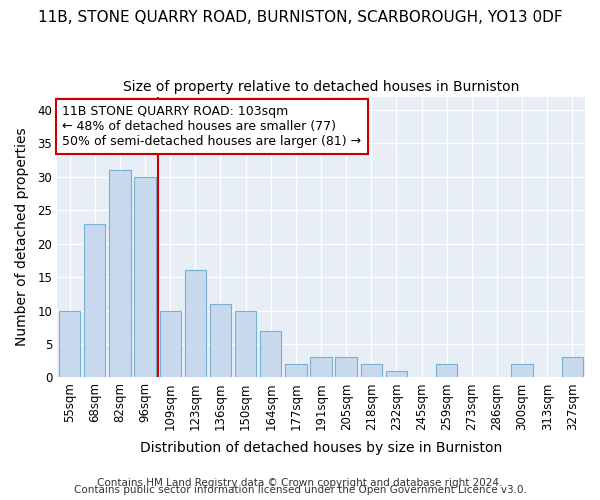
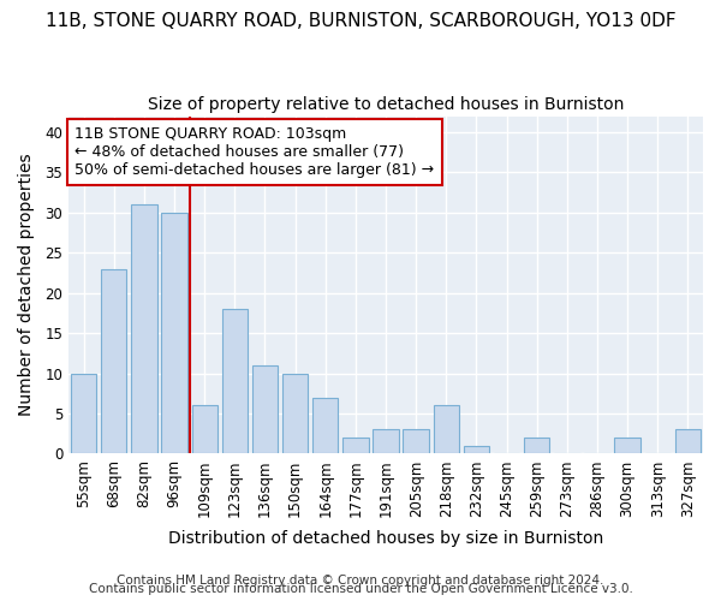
109sqm: 10 -> 6
123sqm: 16 -> 18
218sqm: 2 -> 6
